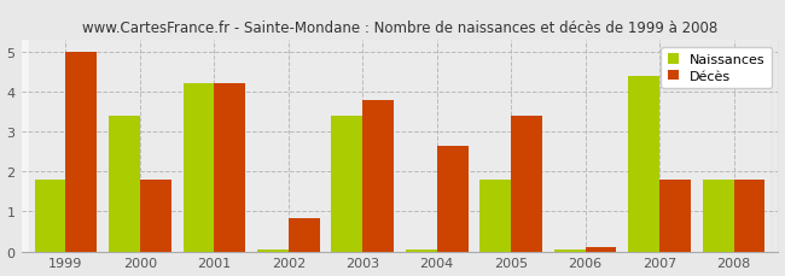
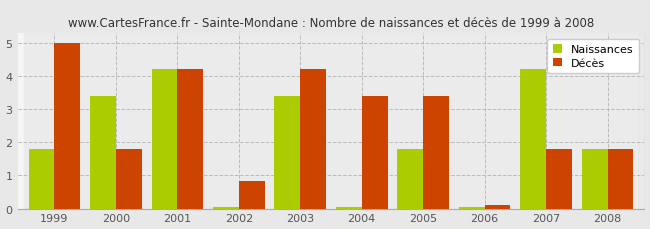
Décès/2003: 3.80 -> 4.20
Décès/2004: 2.65 -> 3.40
Naissances/2007: 4.40 -> 4.20
